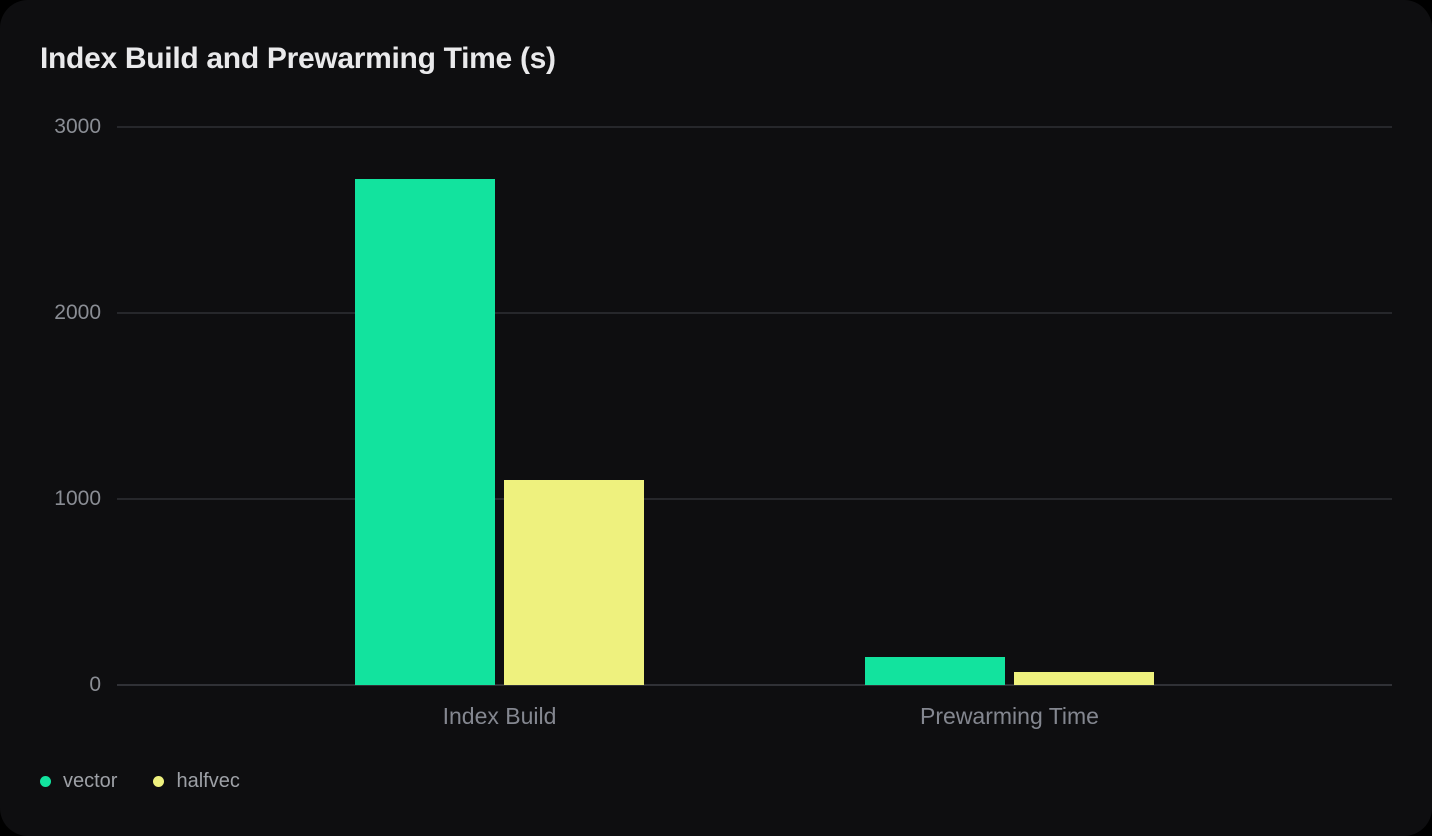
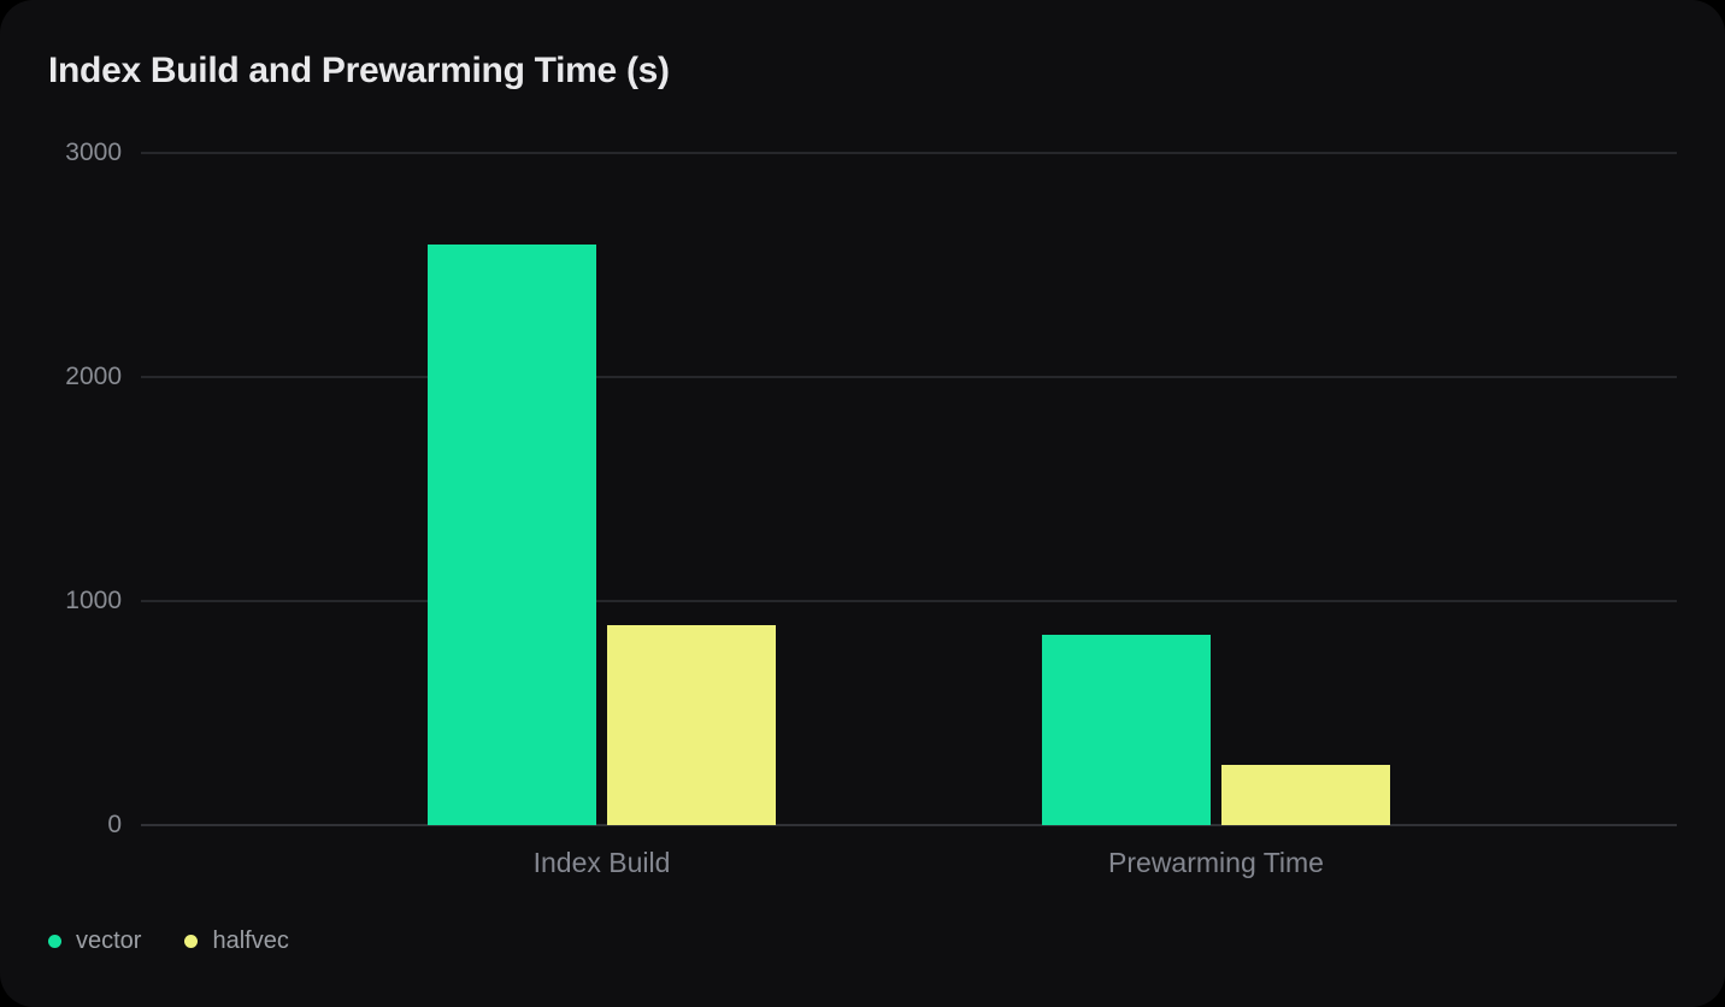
vector/Index Build: 2720 -> 2590
halfvec/Index Build: 1100 -> 890
vector/Prewarming Time: 150 -> 850
halfvec/Prewarming Time: 70 -> 270
